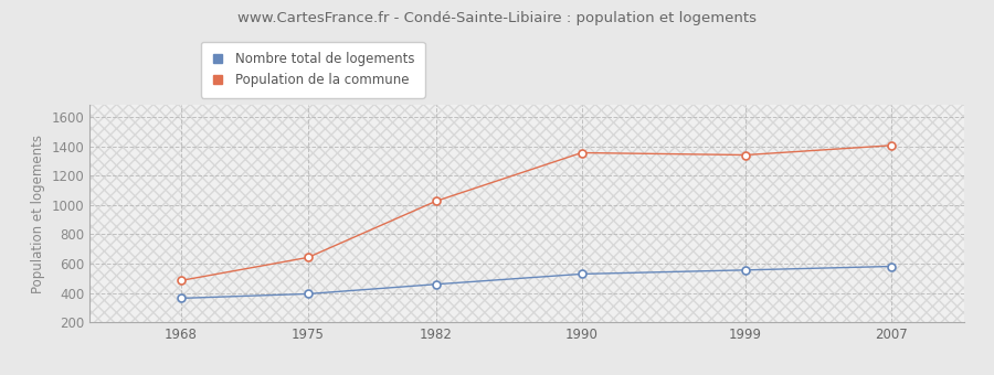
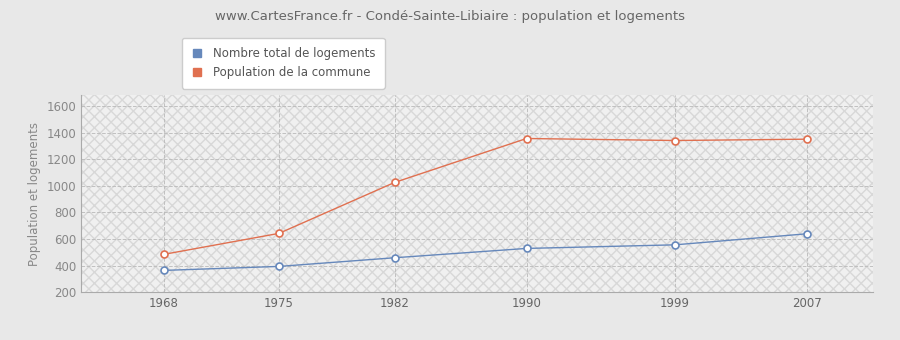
Nombre total de logements/2007: 580 -> 640
Population de la commune/2007: 1400 -> 1350
